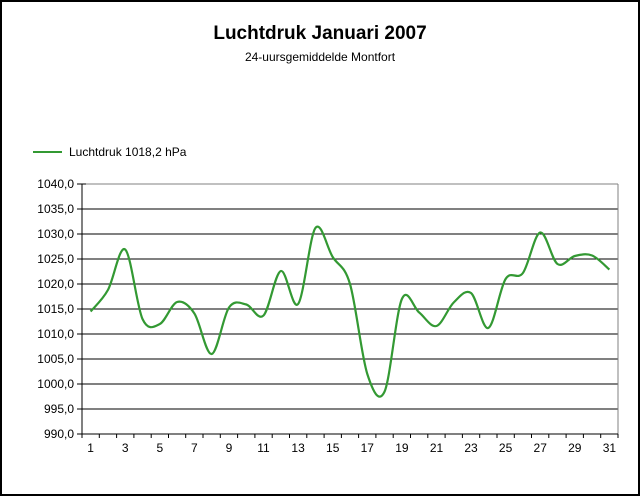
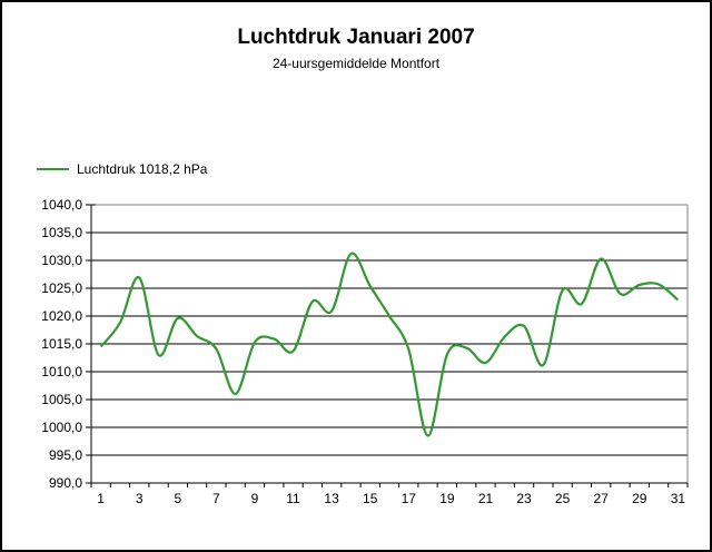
5: 1012 -> 1020
13: 1016 -> 1021
17: 1002 -> 1014
19: 1017 -> 1013
25: 1021 -> 1025
